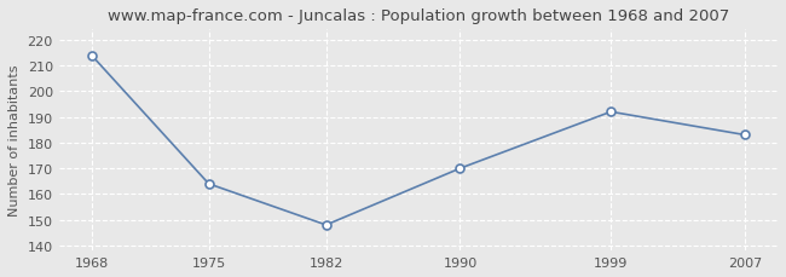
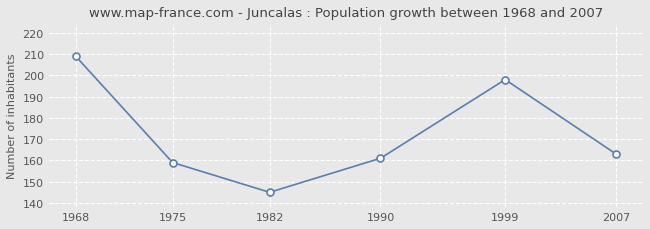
1968: 214 -> 209
1975: 164 -> 159
1982: 148 -> 145
1990: 170 -> 161
1999: 192 -> 198
2007: 183 -> 163
